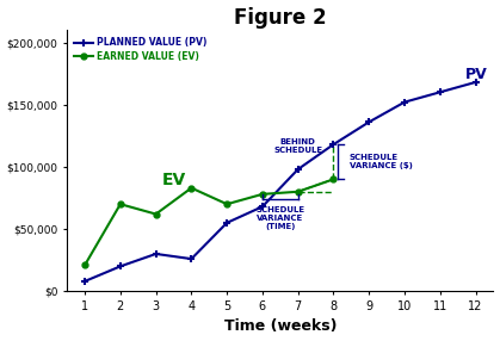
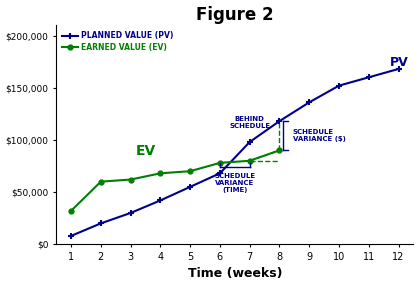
EARNED VALUE (EV)/1: $21,000 -> $32,000
EARNED VALUE (EV)/2: $70,000 -> $60,000
PLANNED VALUE (PV)/4: $26,000 -> $42,000
EARNED VALUE (EV)/4: $83,000 -> $68,000
